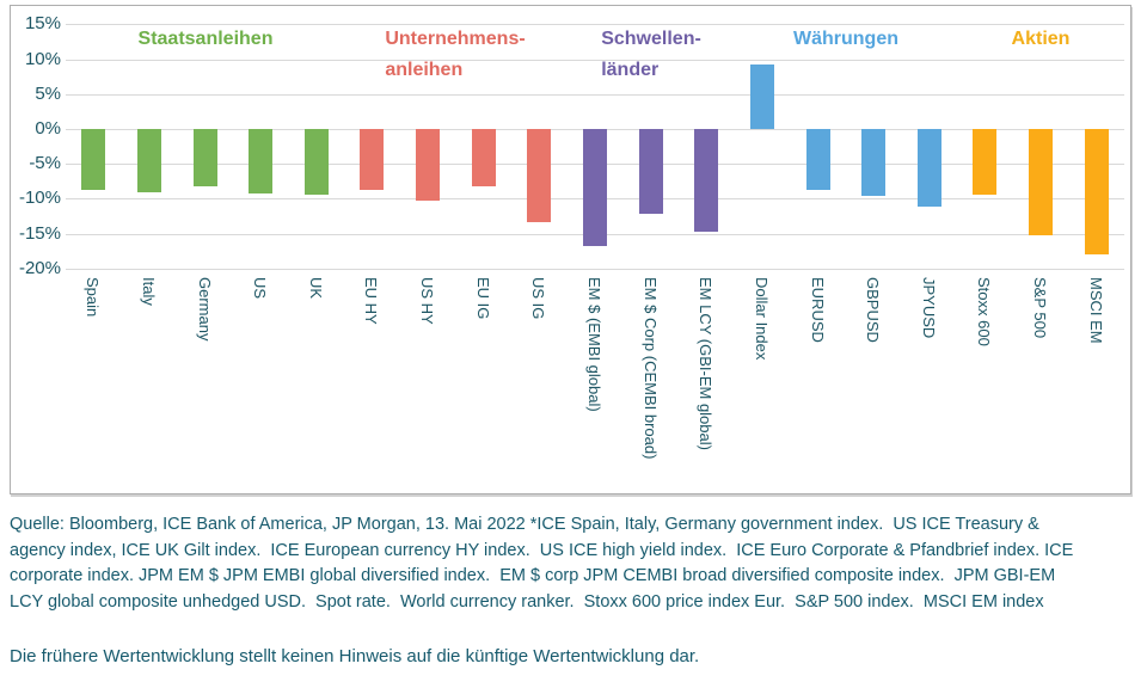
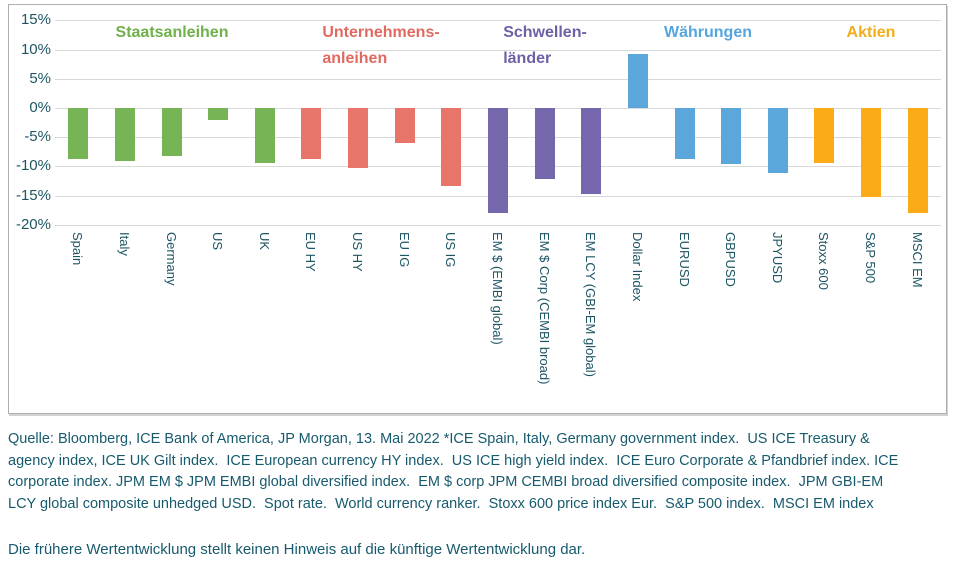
US: -9% -> -2%
EU IG: -8% -> -6%
EM $ (EMBI global): -17% -> -18%
